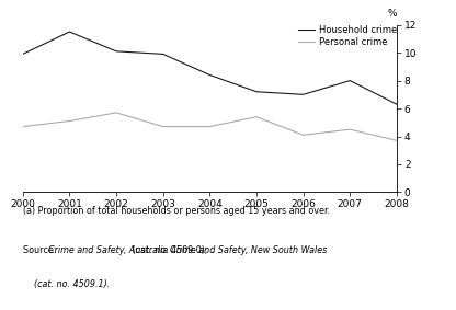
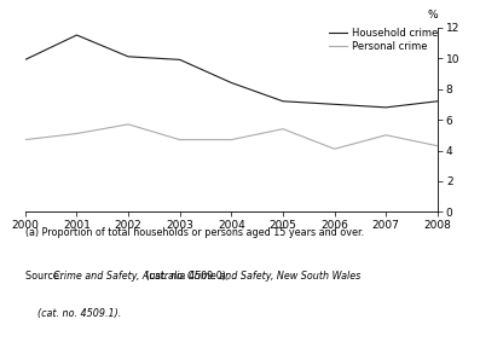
Household crime/2007: 8.0 -> 6.8
Personal crime/2007: 4.5 -> 5.0
Household crime/2008: 6.3 -> 7.2
Personal crime/2008: 3.7 -> 4.3
